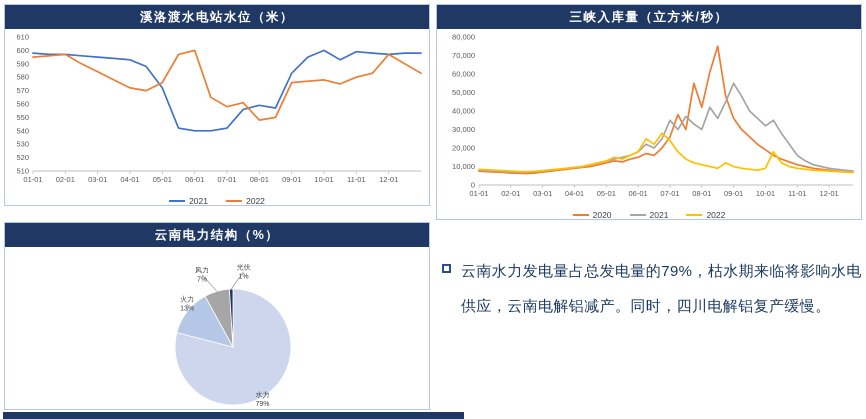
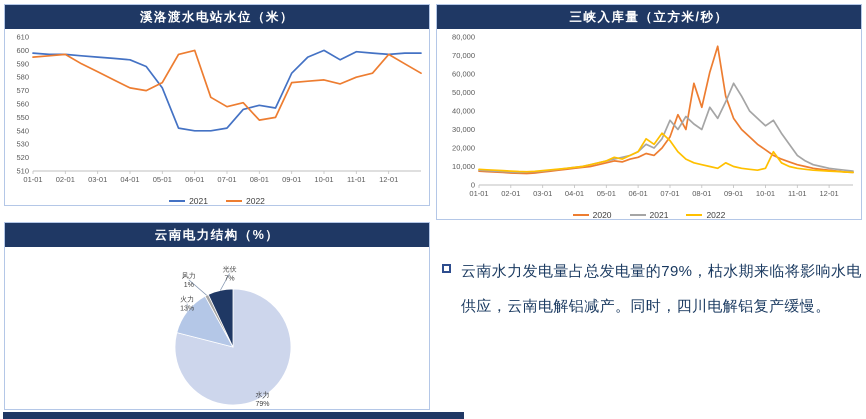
云南电力结构（%）/风力: 7% -> 1%
云南电力结构（%）/光伏: 1% -> 7%
